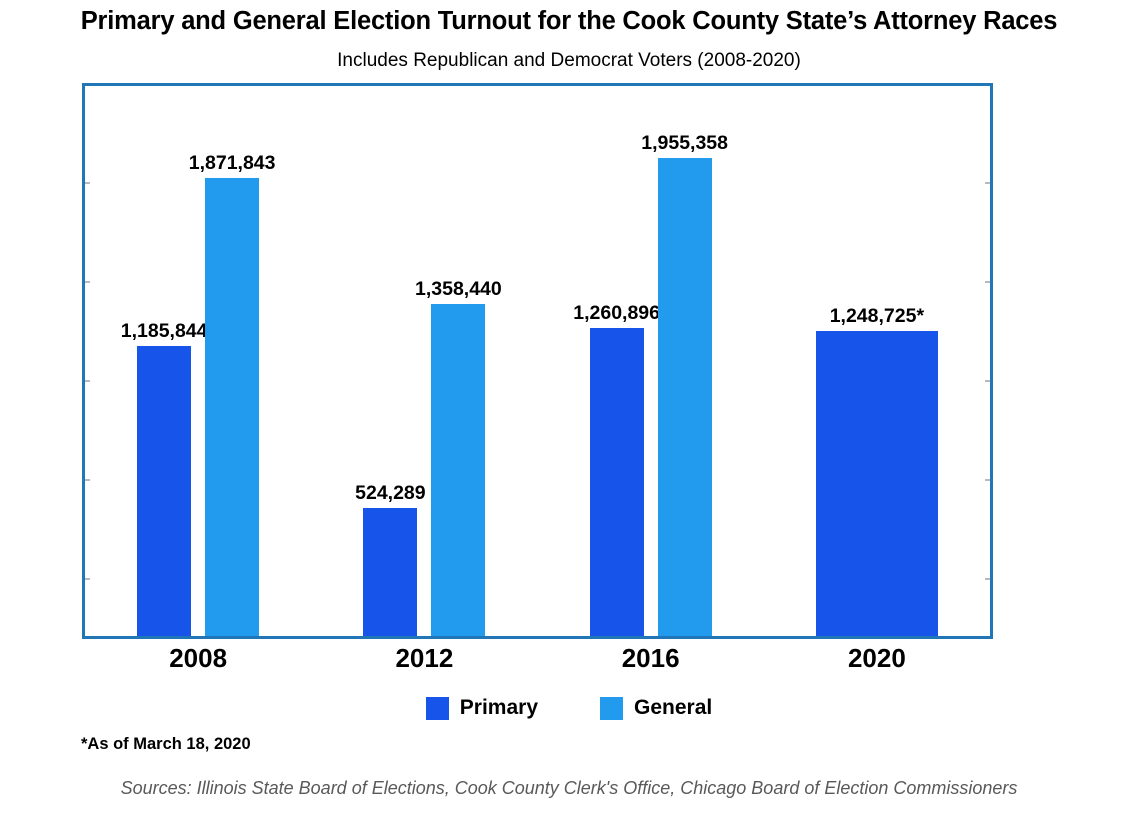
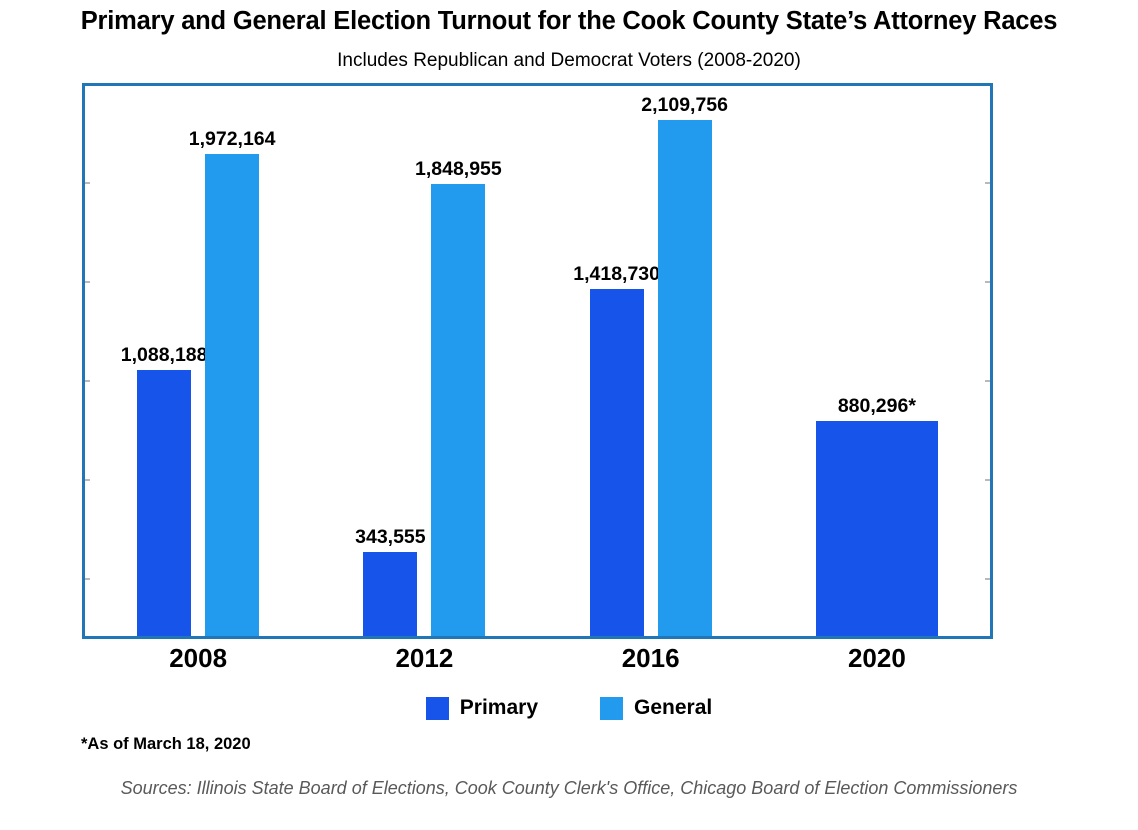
Primary/2008: 1,185,844 -> 1,088,188
General/2008: 1,871,843 -> 1,972,164
Primary/2012: 524,289 -> 343,555
General/2012: 1,358,440 -> 1,848,955
Primary/2016: 1,260,896 -> 1,418,730
General/2016: 1,955,358 -> 2,109,756
Primary/2020: 1,248,725 -> 880,296
